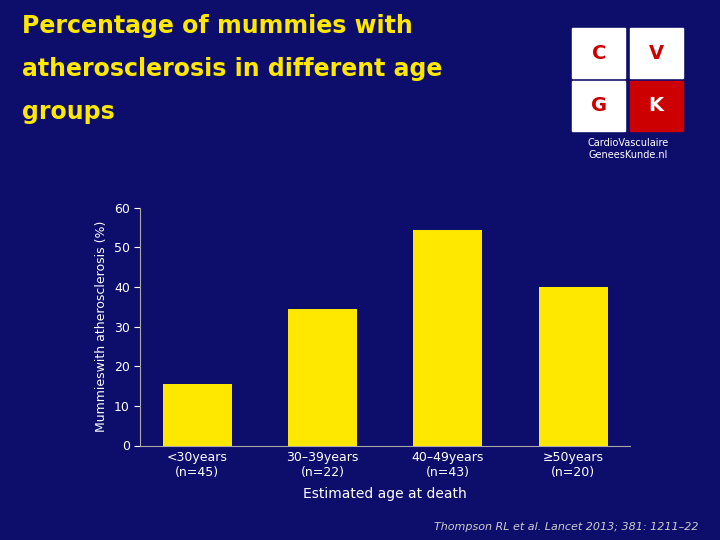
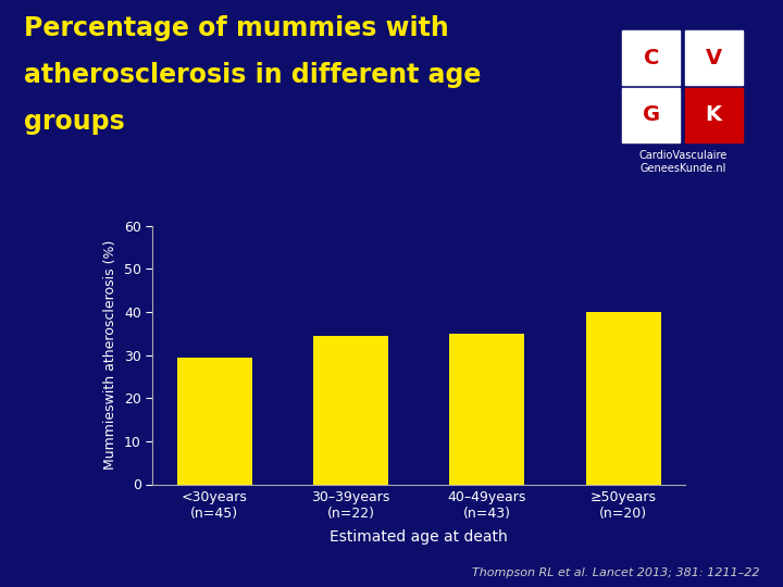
<30years (n=45): 15.6 -> 29.5
40–49years (n=43): 54.5 -> 35.0
